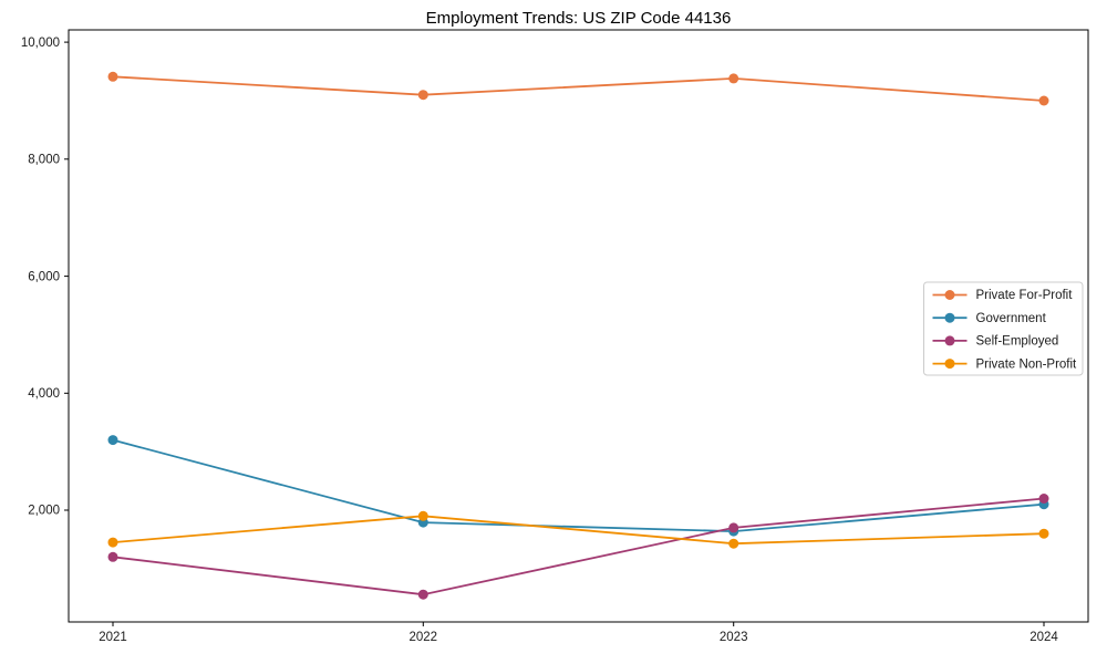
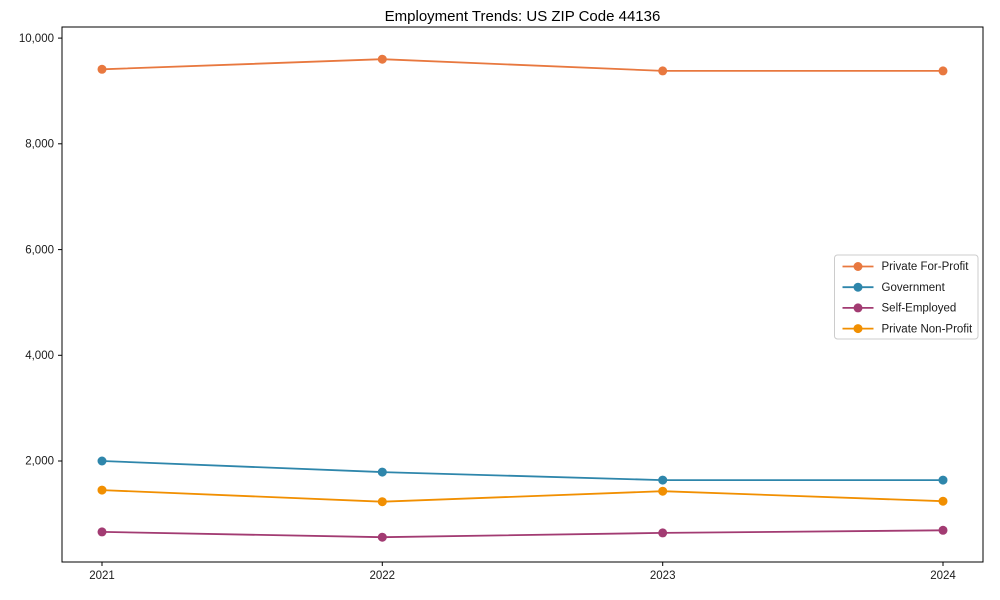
Government/2021: 3200 -> 2000
Self-Employed/2021: 1200 -> 700
Private For-Profit/2022: 9100 -> 9600
Private Non-Profit/2022: 1900 -> 1200
Self-Employed/2023: 1700 -> 600
Private For-Profit/2024: 9000 -> 9400
Government/2024: 2100 -> 1600
Self-Employed/2024: 2200 -> 700
Private Non-Profit/2024: 1600 -> 1200
